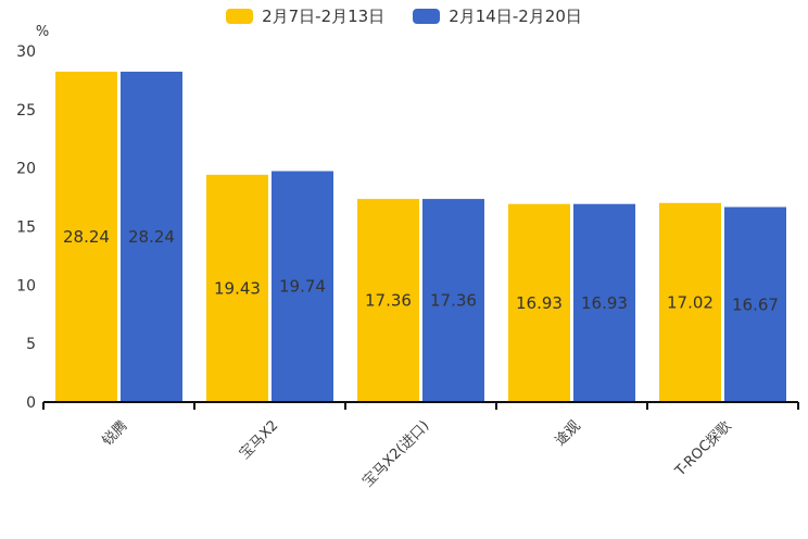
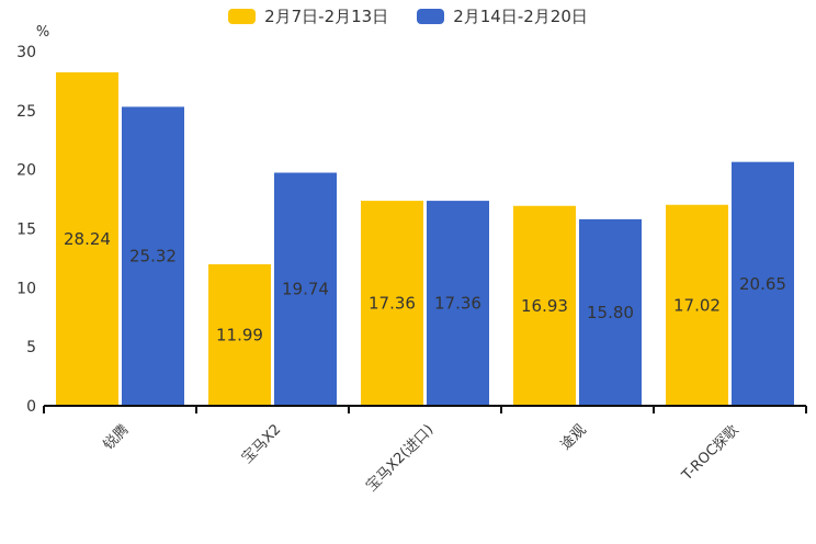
2月14日-2月20日/锐腾: 28.24 -> 25.32
2月7日-2月13日/宝马X2: 19.43 -> 11.99
2月14日-2月20日/途观: 16.93 -> 15.80
2月14日-2月20日/T-ROC探歌: 16.67 -> 20.65
